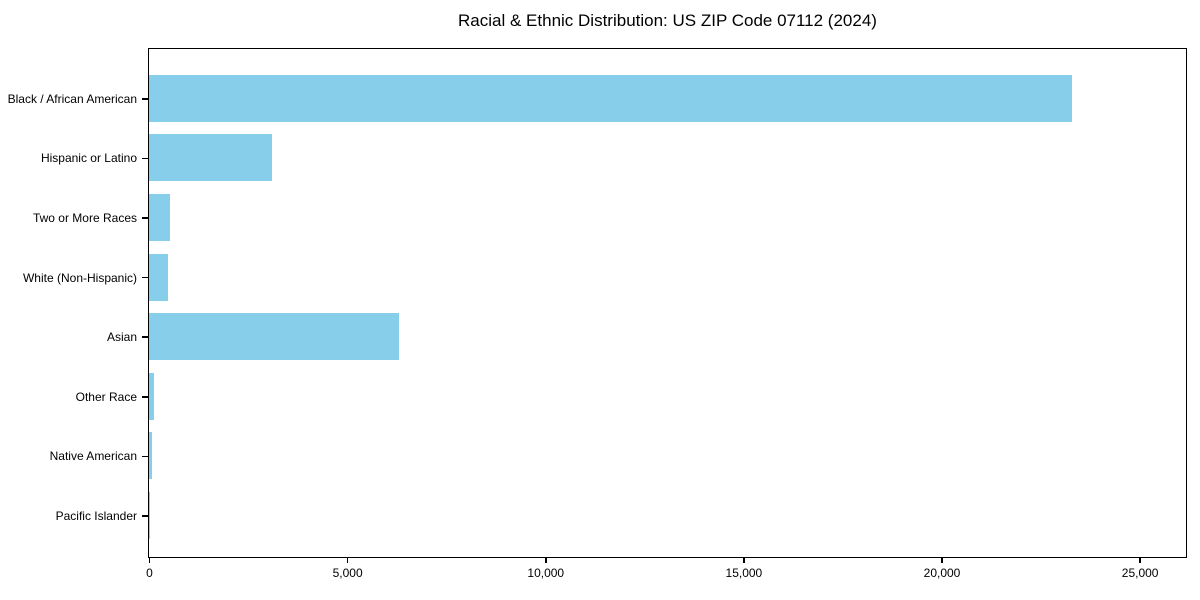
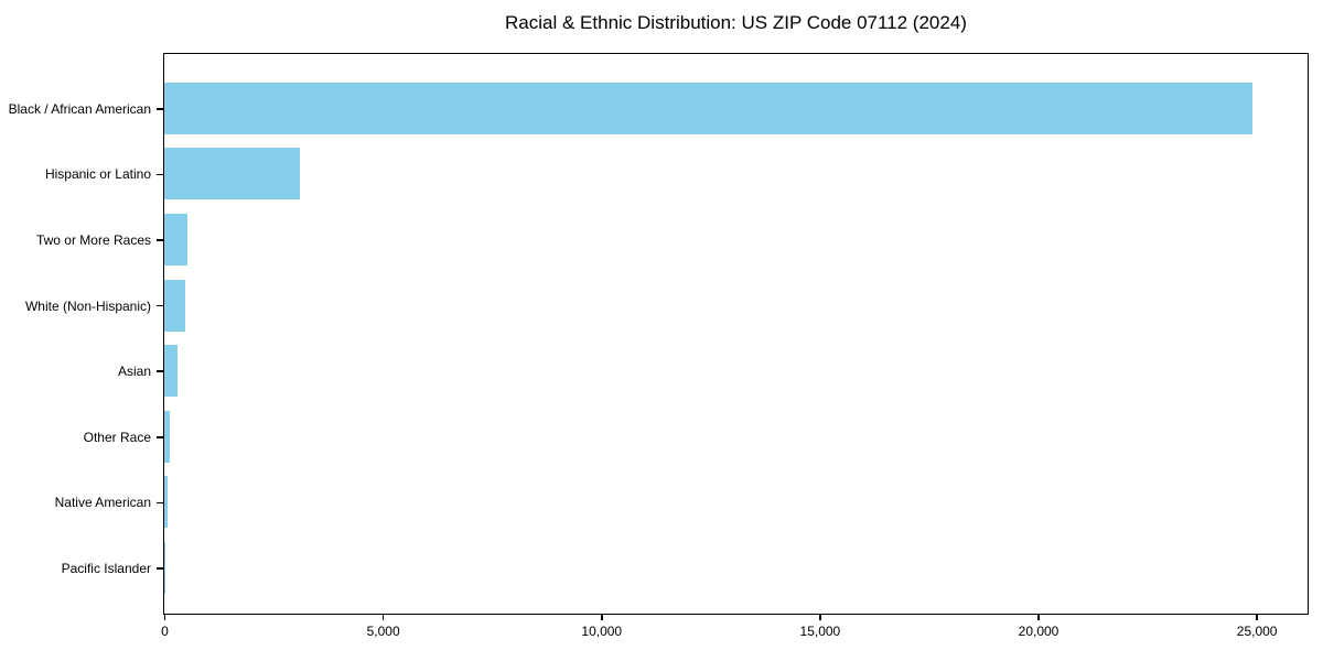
Black / African American: 23300 -> 24900
Asian: 6300 -> 300
